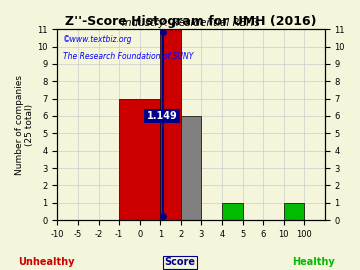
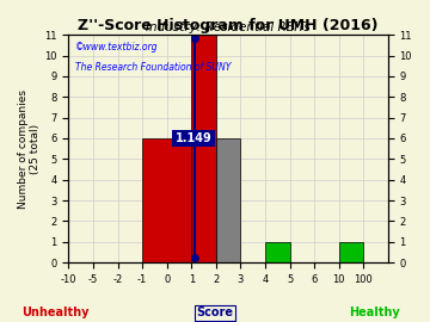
0: 7 -> 6
